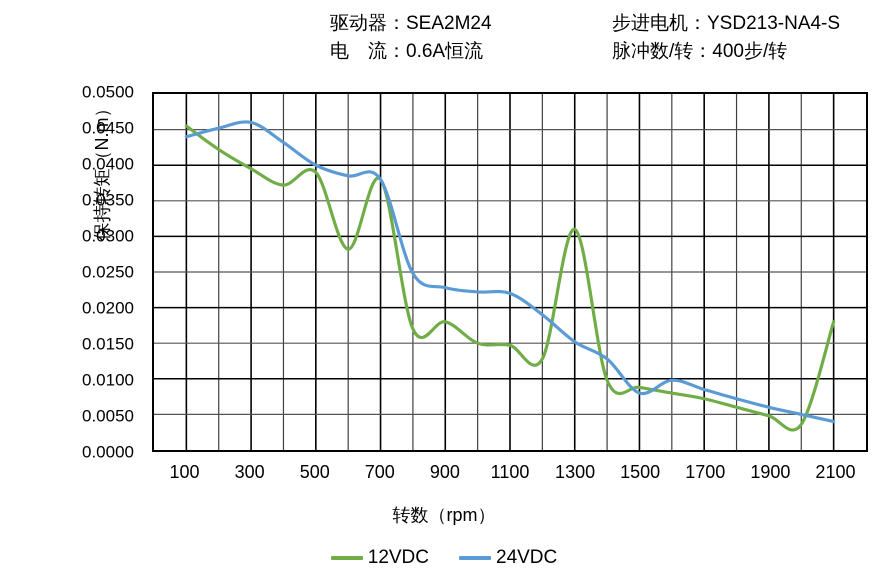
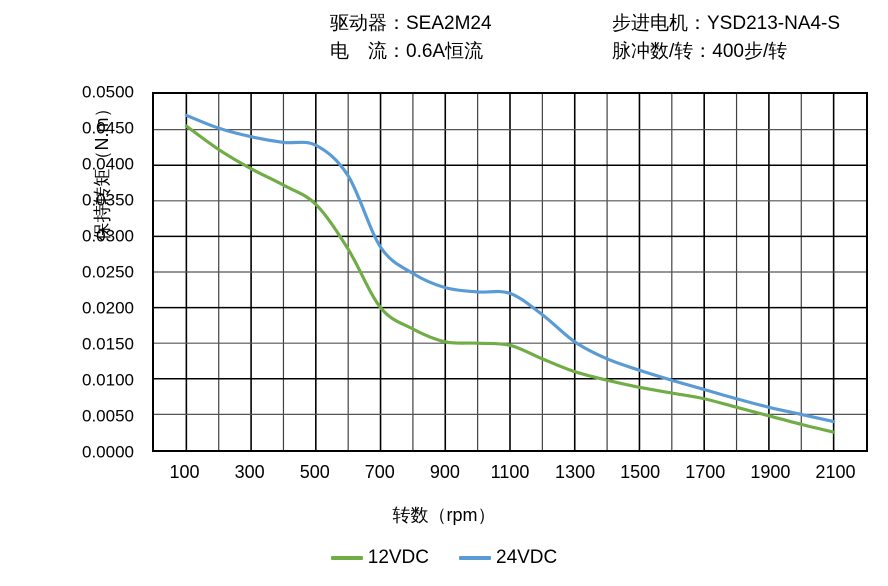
24VDC/100: 0.044 -> 0.047
24VDC/300: 0.046 -> 0.044
12VDC/500: 0.039 -> 0.035
24VDC/500: 0.040 -> 0.043
12VDC/700: 0.038 -> 0.020
24VDC/700: 0.038 -> 0.029
12VDC/900: 0.018 -> 0.015
12VDC/1300: 0.031 -> 0.011
24VDC/1500: 0.008 -> 0.011
12VDC/2100: 0.018 -> 0.003
